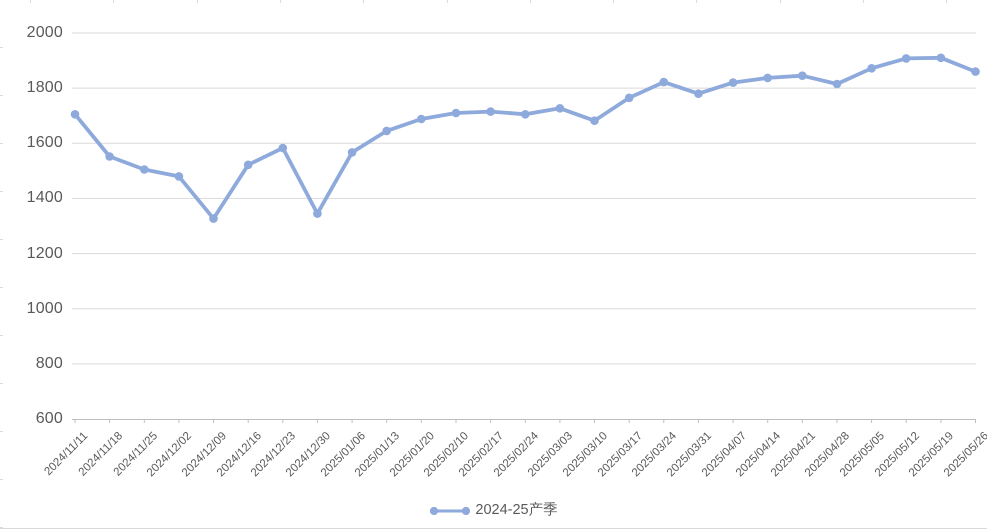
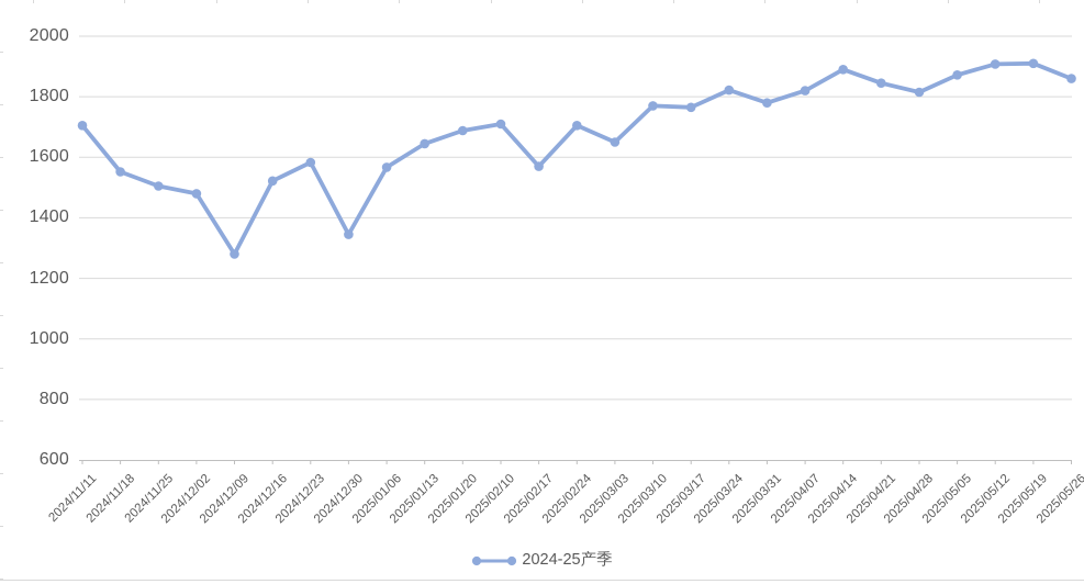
2024/12/09: 1330 -> 1280
2025/02/17: 1720 -> 1570
2025/03/03: 1730 -> 1650
2025/03/10: 1680 -> 1770
2025/04/14: 1840 -> 1890
